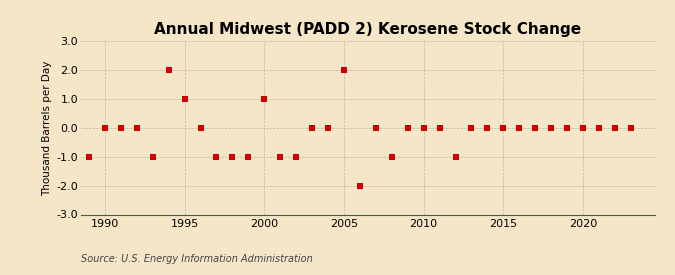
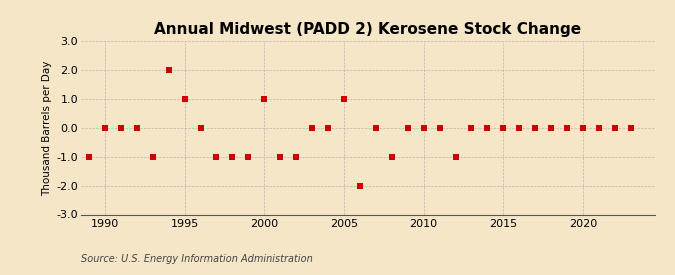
2005: 2 -> 1
